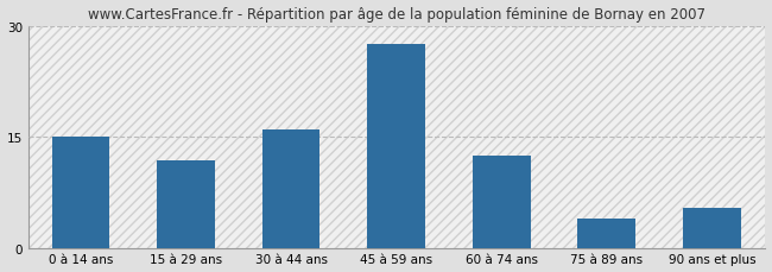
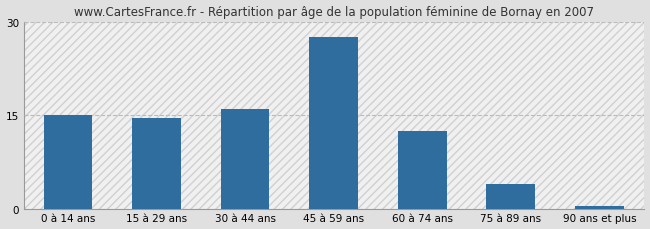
15 à 29 ans: 11.8 -> 14.5
90 ans et plus: 5.4 -> 0.4
